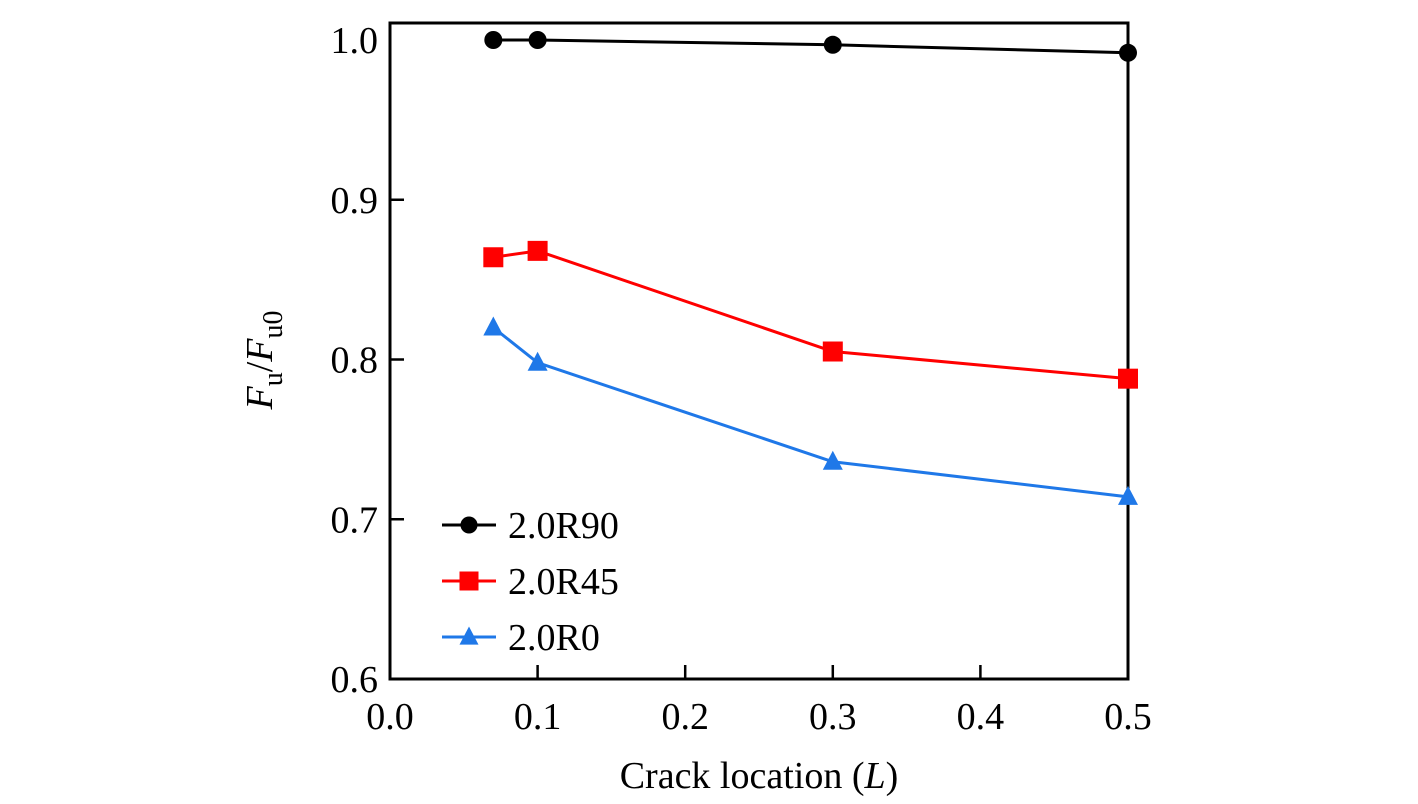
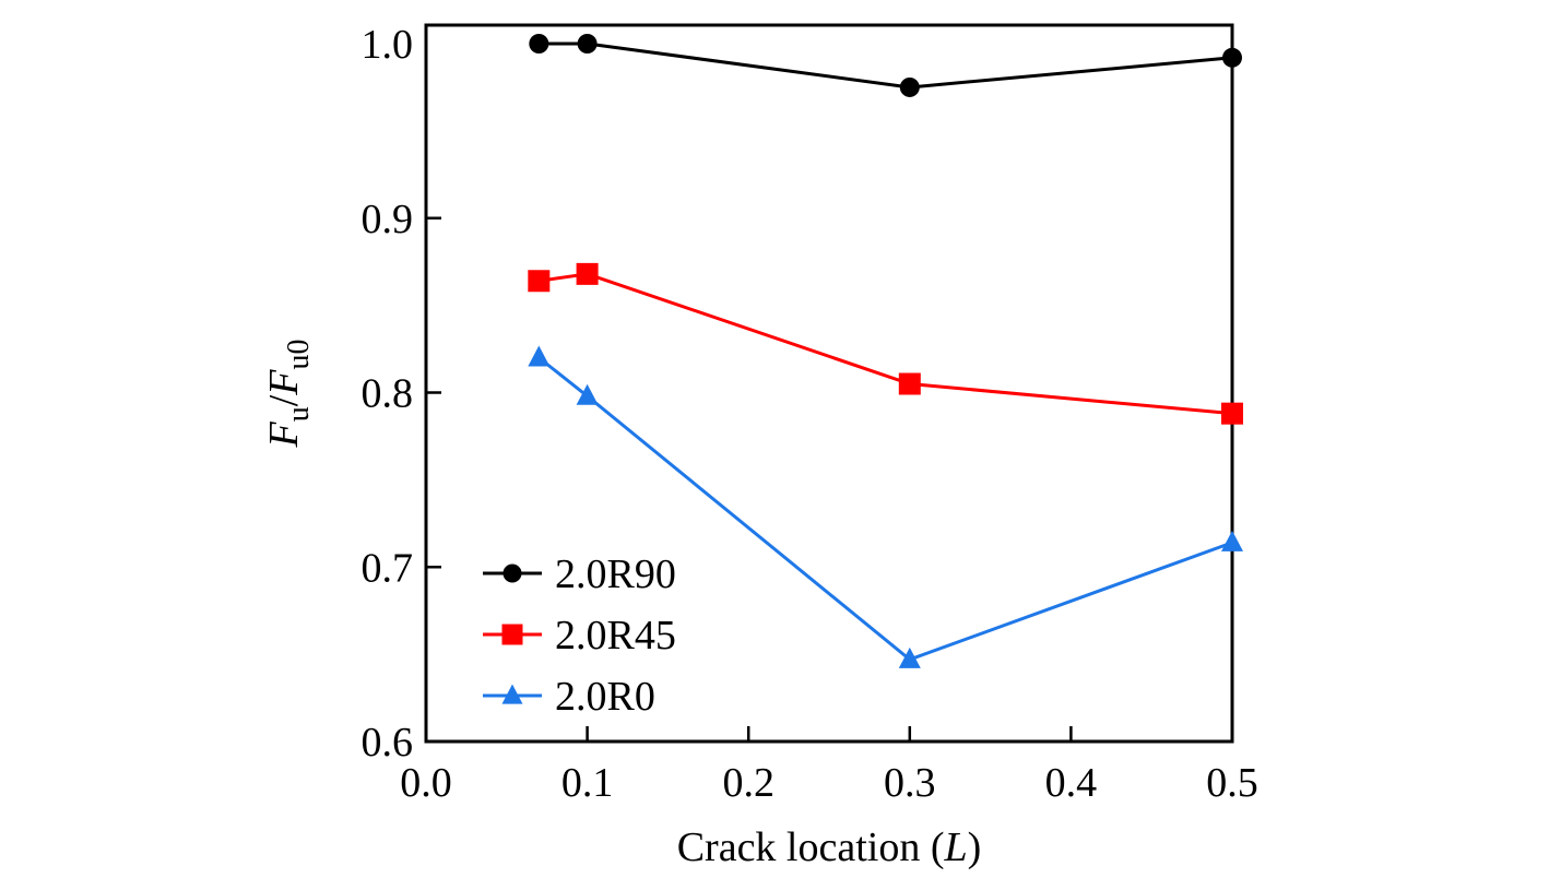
2.0R90/0.3: 0.997 -> 0.975
2.0R0/0.3: 0.736 -> 0.647
